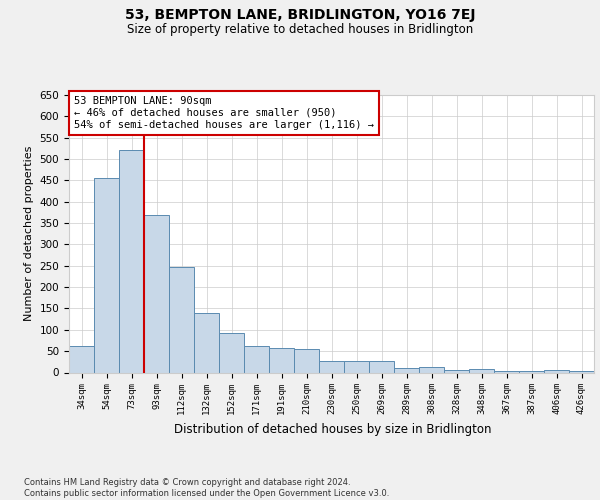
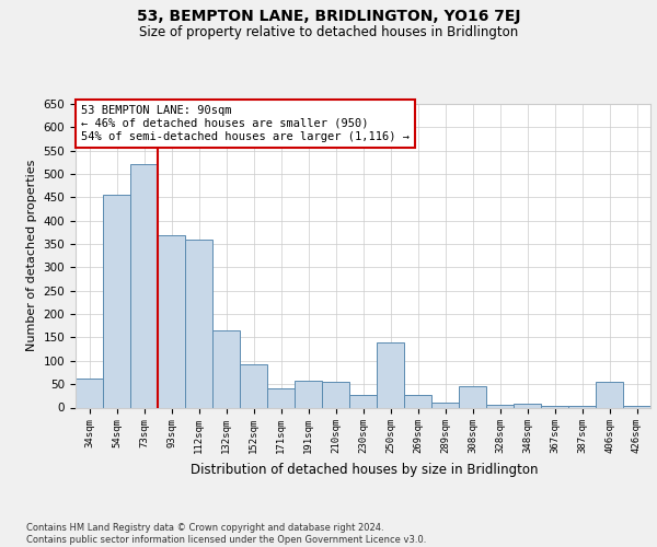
112sqm: 248 -> 360
132sqm: 140 -> 165
171sqm: 62 -> 40
250sqm: 26 -> 140
308sqm: 12 -> 45
406sqm: 5 -> 55
